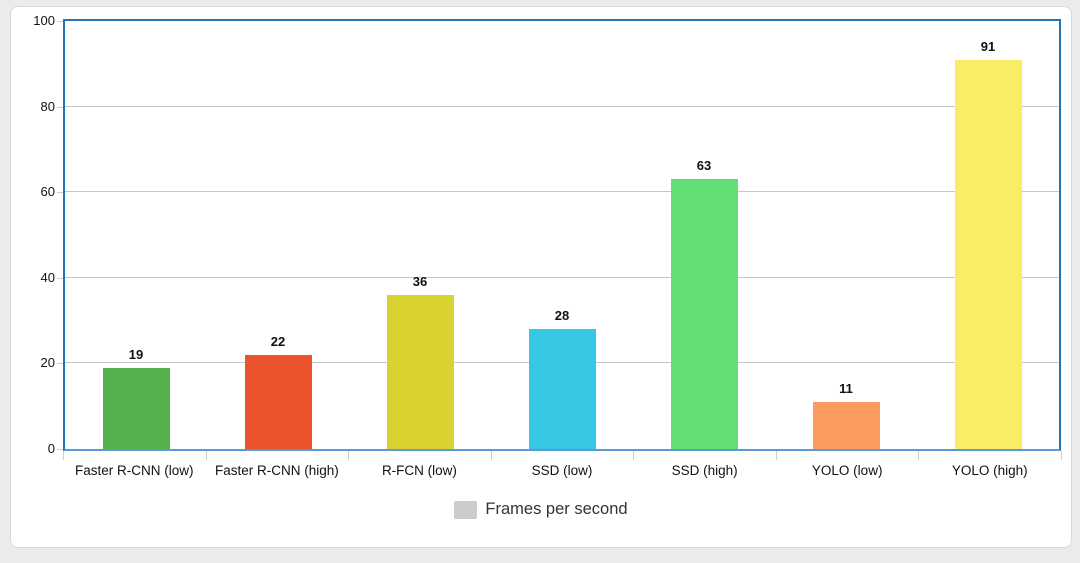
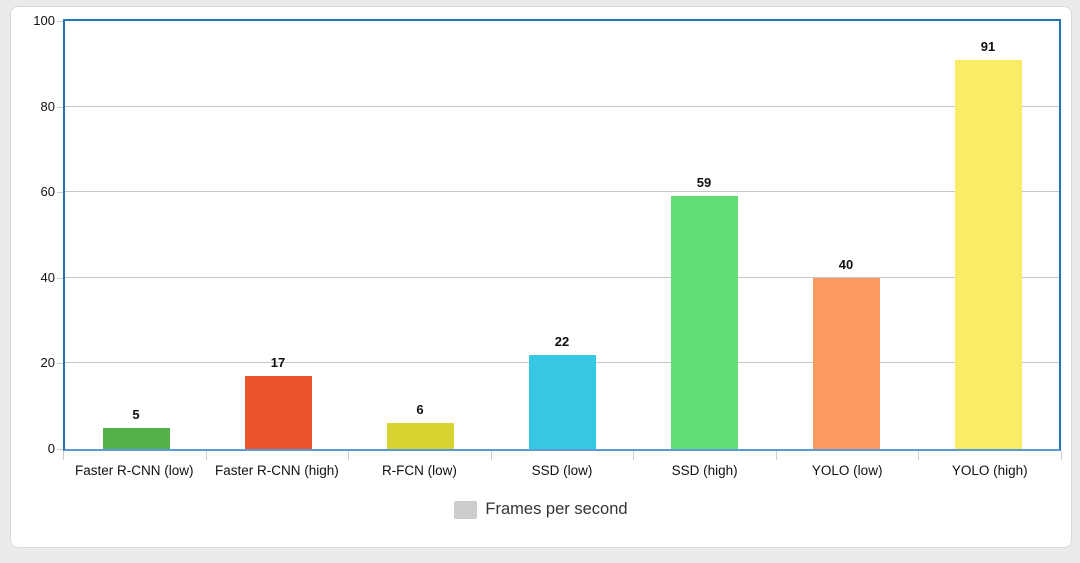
Faster R-CNN (low): 19 -> 5
Faster R-CNN (high): 22 -> 17
R-FCN (low): 36 -> 6
SSD (low): 28 -> 22
SSD (high): 63 -> 59
YOLO (low): 11 -> 40
